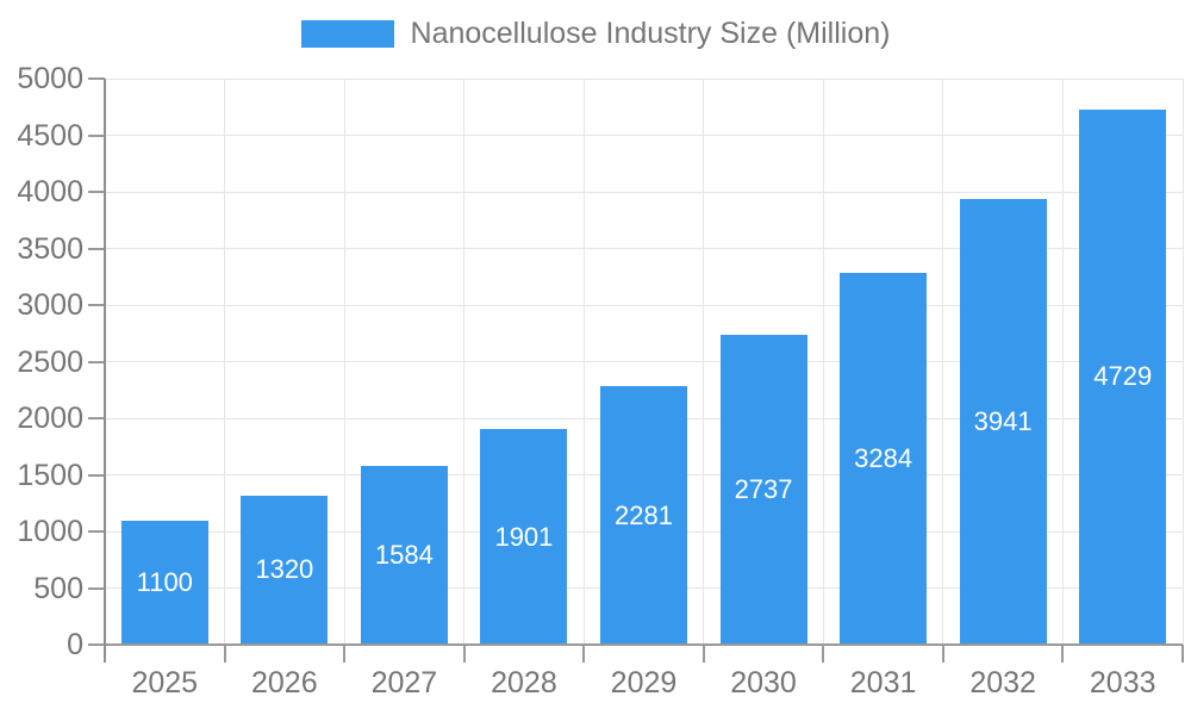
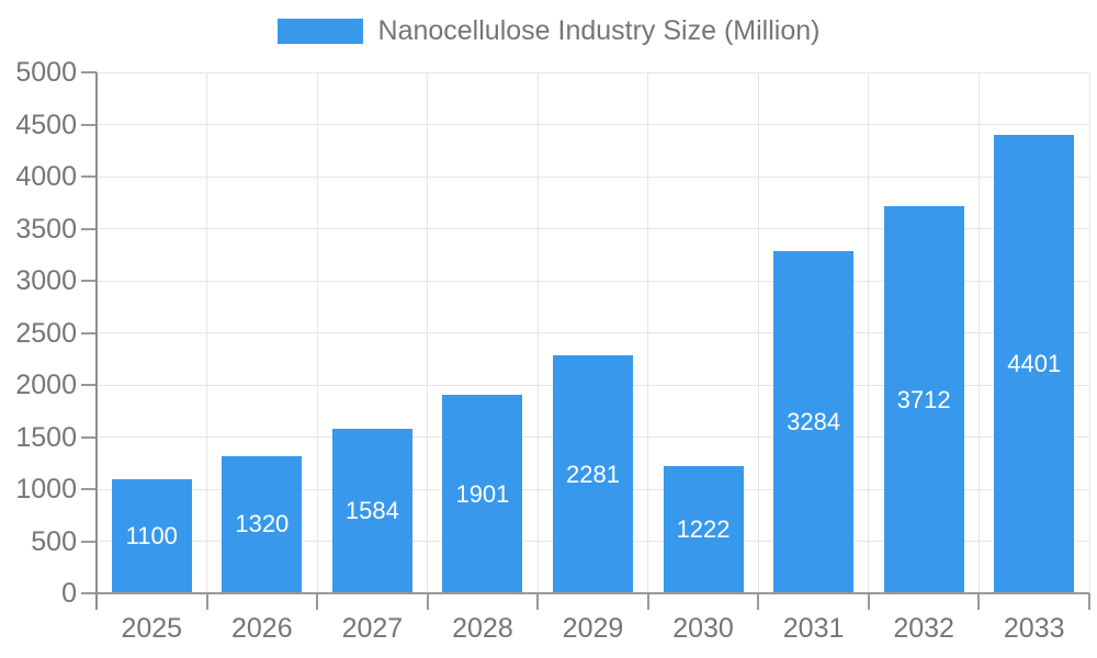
2030: 2737 -> 1222
2032: 3941 -> 3712
2033: 4729 -> 4401
